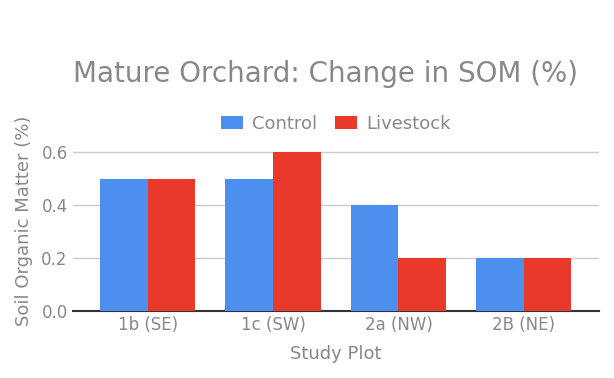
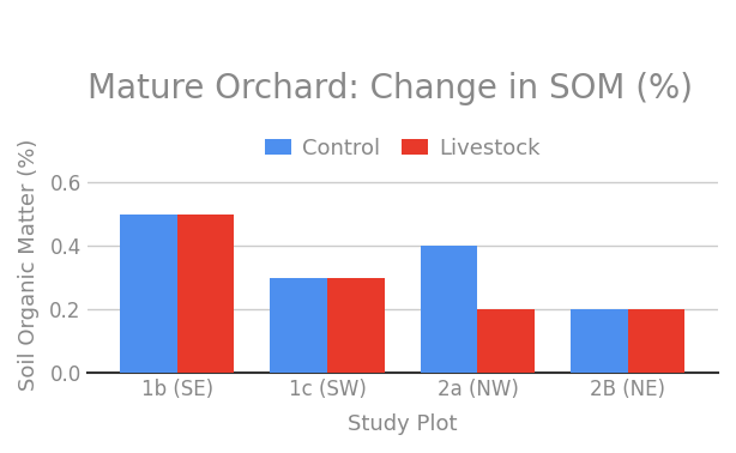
Control/1c (SW): 0.5 -> 0.3
Livestock/1c (SW): 0.6 -> 0.3
